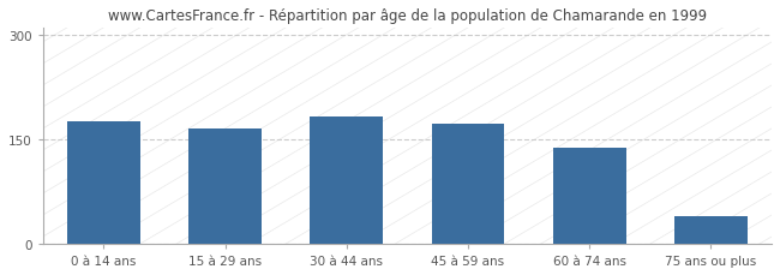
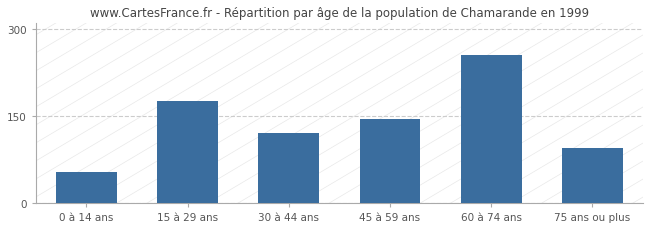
0 à 14 ans: 175 -> 54
15 à 29 ans: 166 -> 176
30 à 44 ans: 183 -> 120
45 à 59 ans: 172 -> 144
60 à 74 ans: 137 -> 254
75 ans ou plus: 40 -> 94
